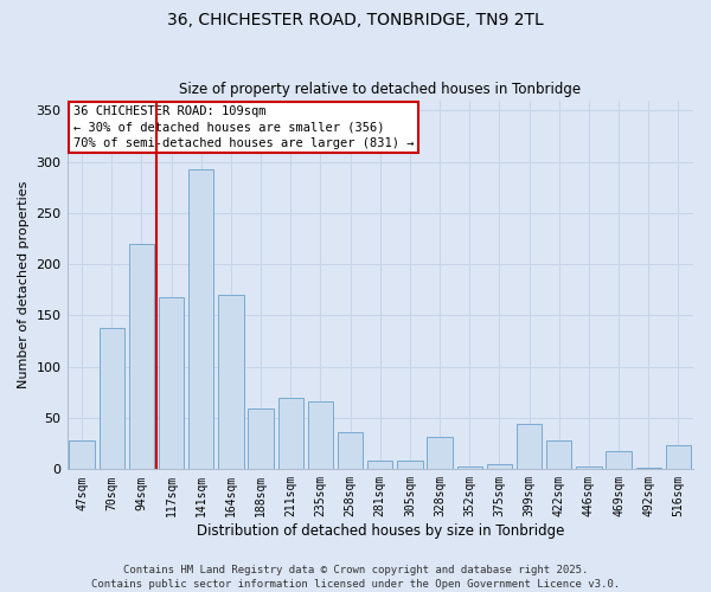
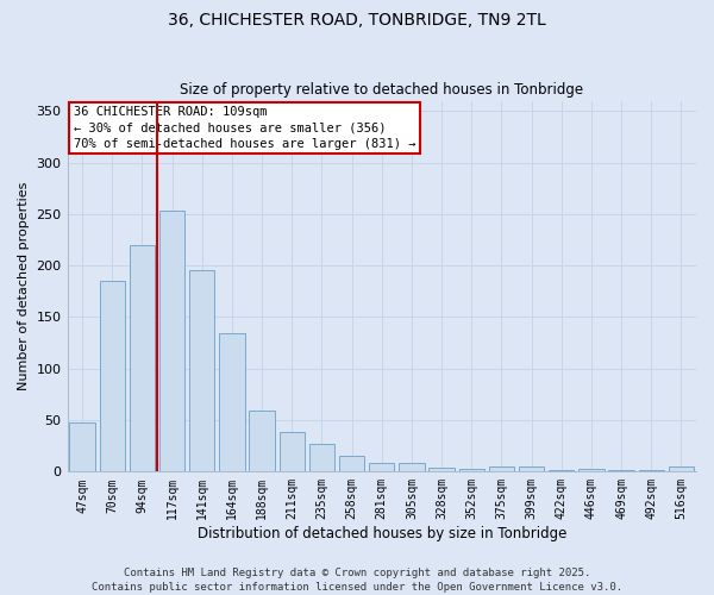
47sqm: 28 -> 48
70sqm: 138 -> 185
117sqm: 168 -> 253
141sqm: 292 -> 195
164sqm: 170 -> 134
211sqm: 70 -> 38
235sqm: 66 -> 27
258sqm: 36 -> 15
328sqm: 32 -> 4
399sqm: 44 -> 5
422sqm: 28 -> 2
469sqm: 18 -> 1
516sqm: 24 -> 5
